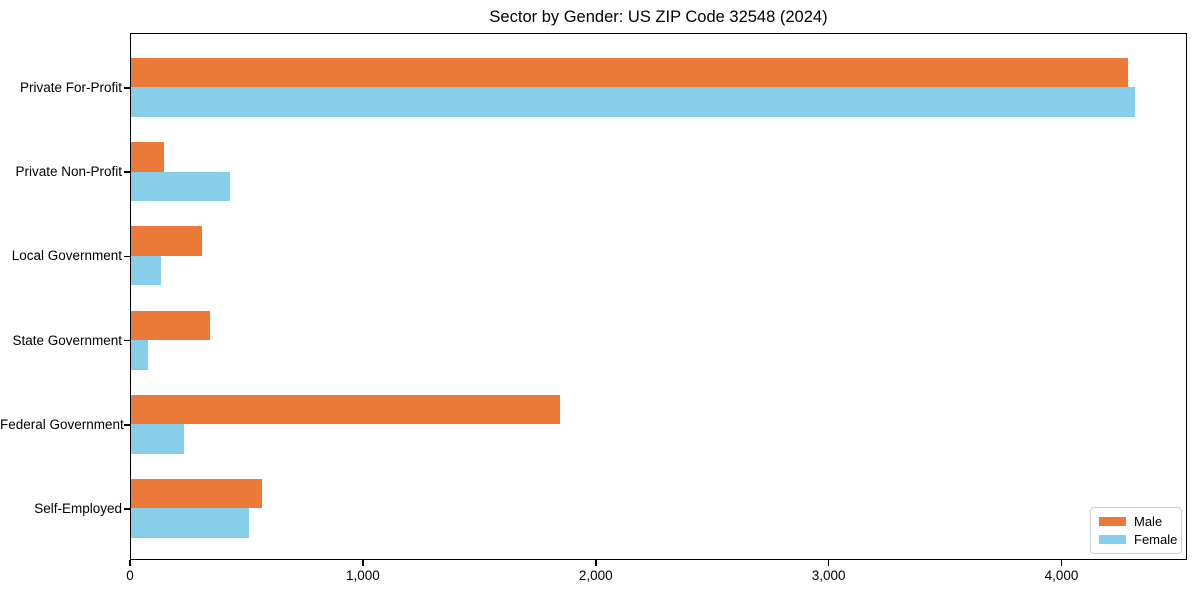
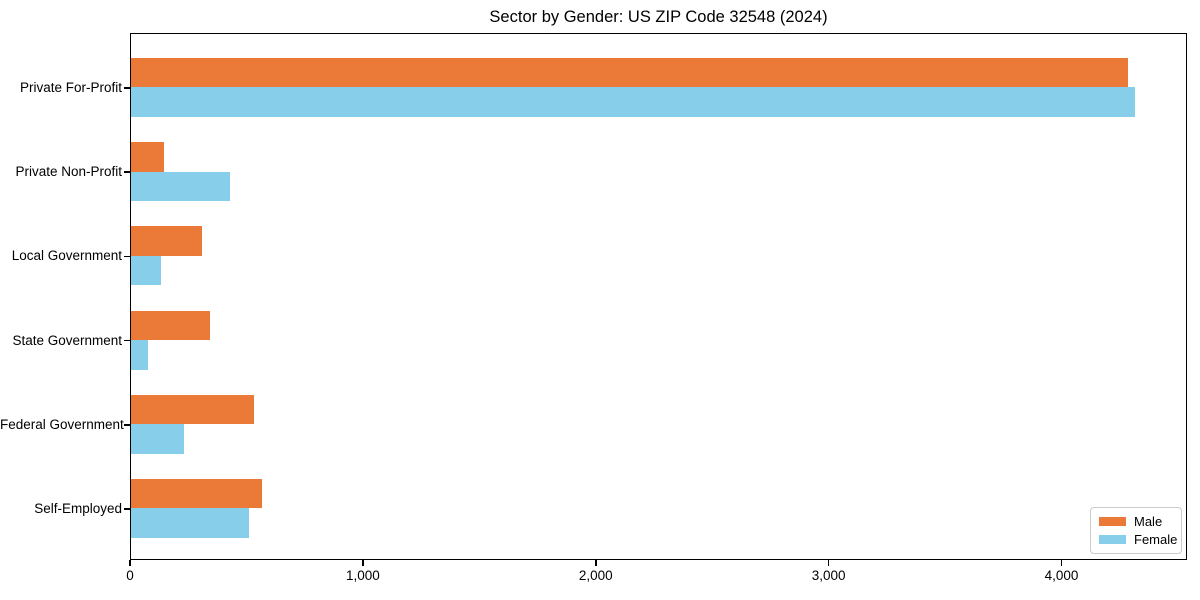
Male/Federal Government: 1840 -> 530
